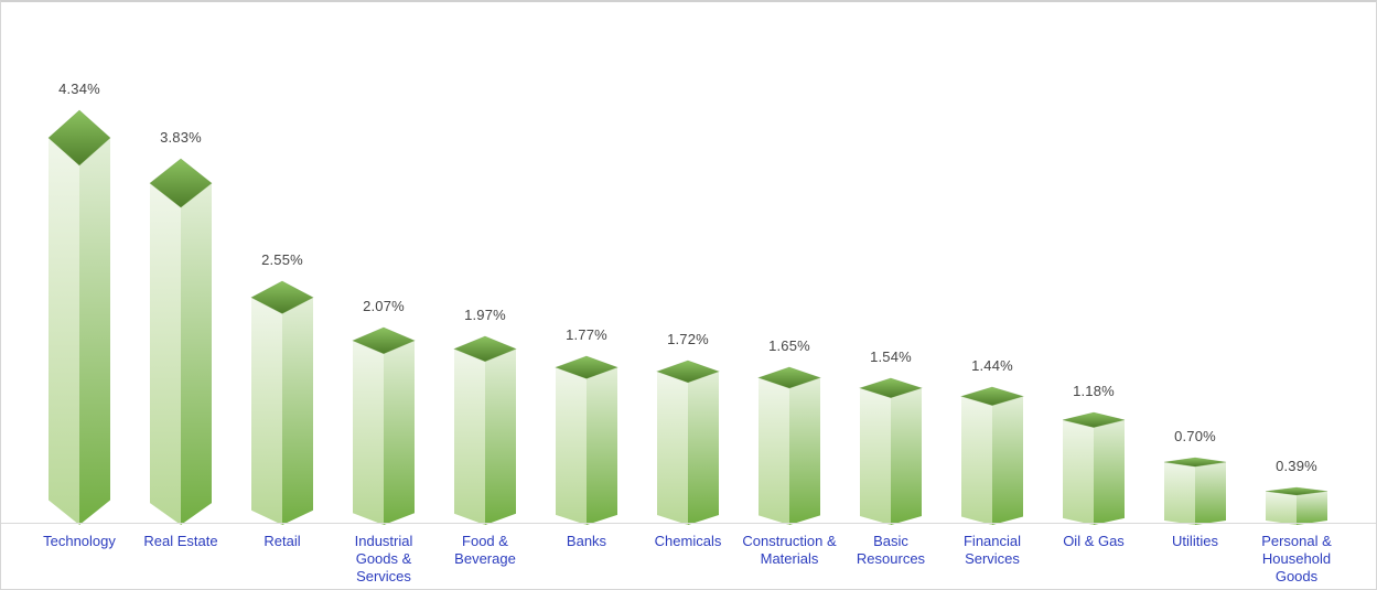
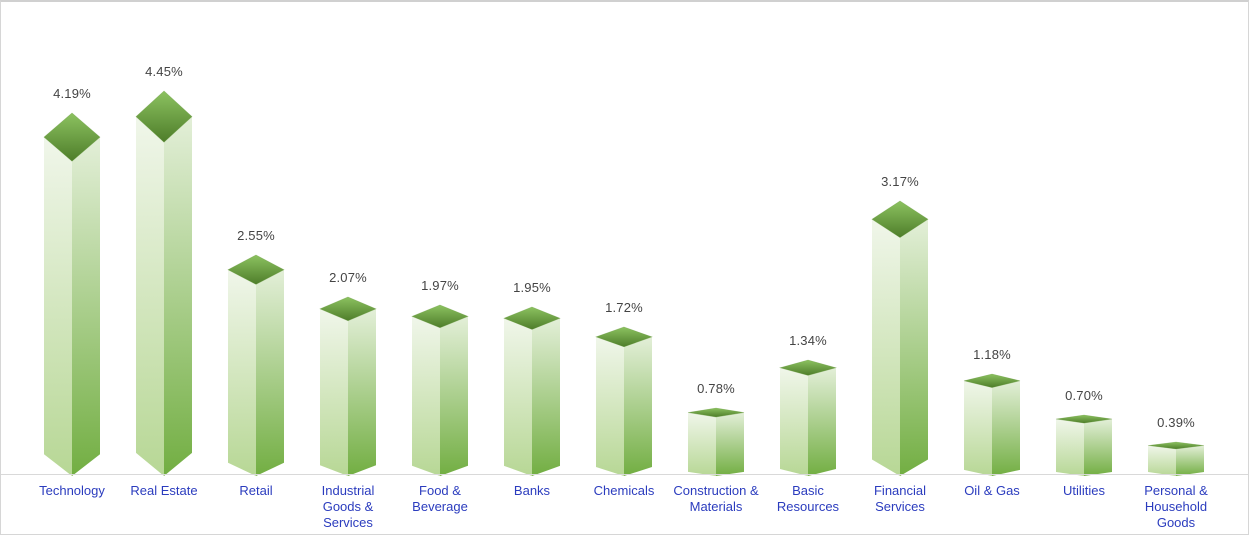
Technology: 4.34% -> 4.19%
Real Estate: 3.83% -> 4.45%
Banks: 1.77% -> 1.95%
Construction & Materials: 1.65% -> 0.78%
Basic Resources: 1.54% -> 1.34%
Financial Services: 1.44% -> 3.17%
